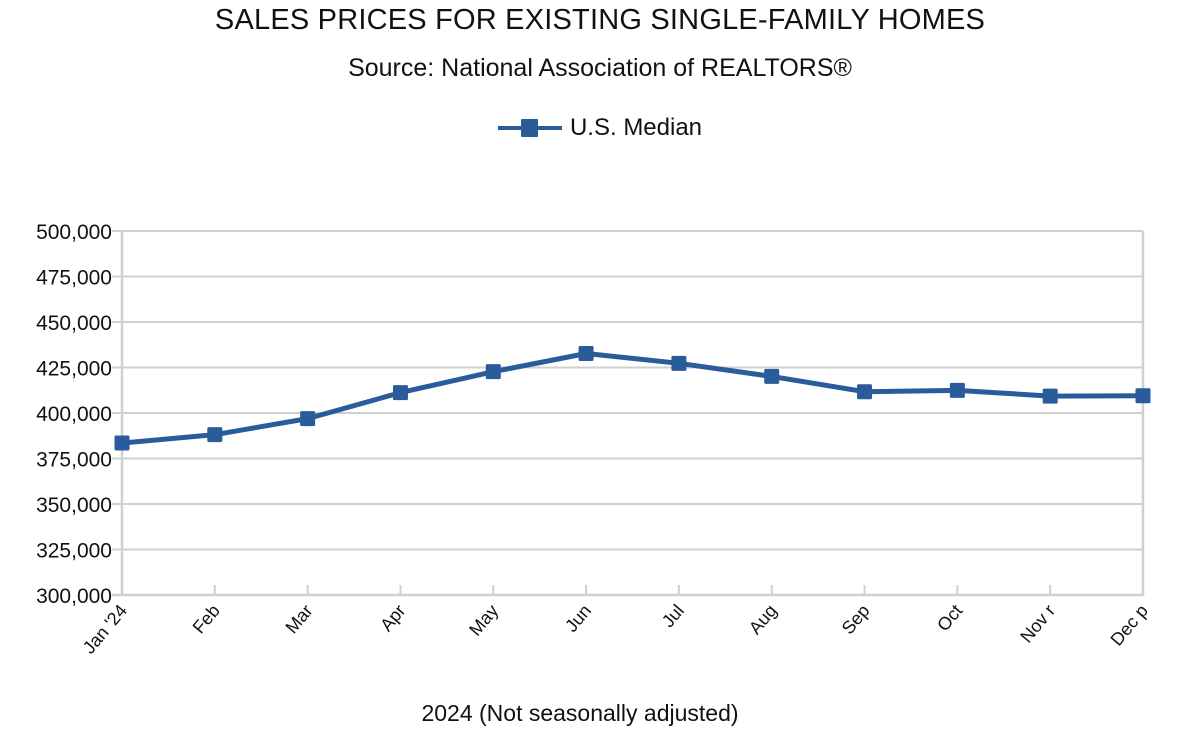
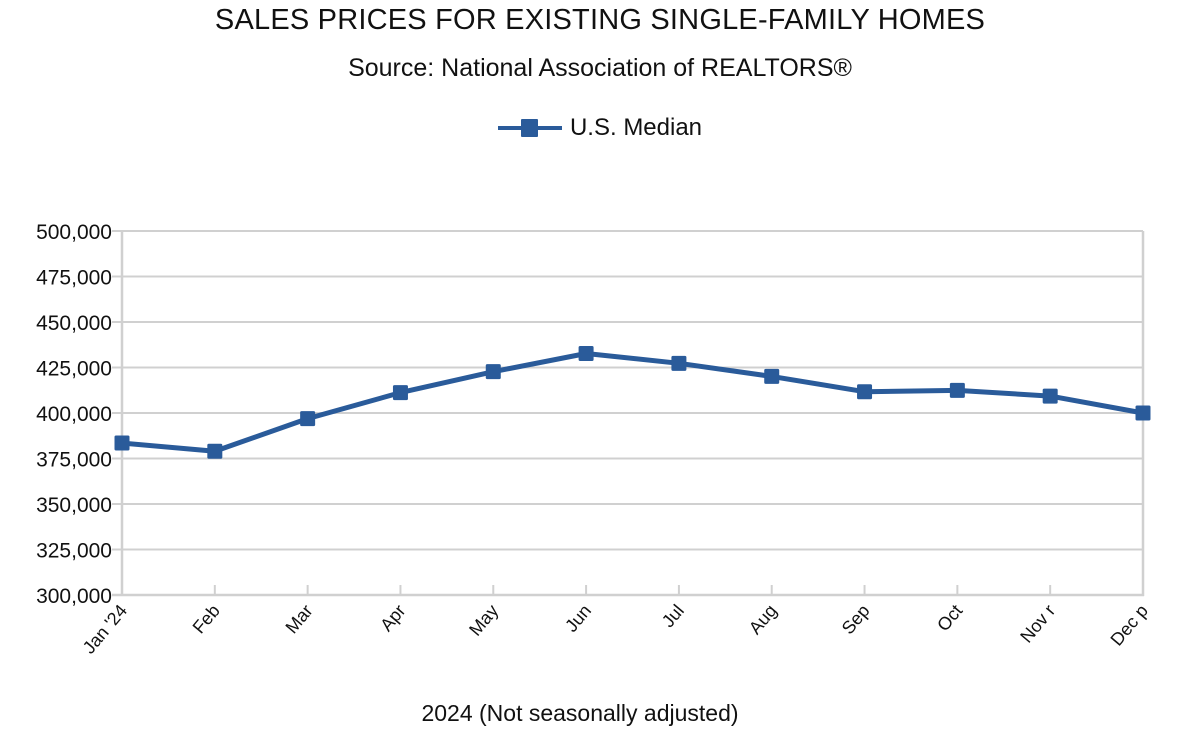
Feb: 388000 -> 379000
Dec p: 410000 -> 400000
